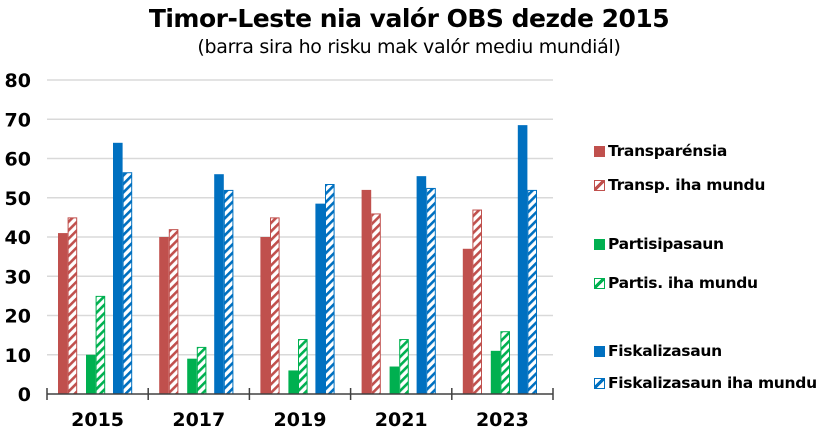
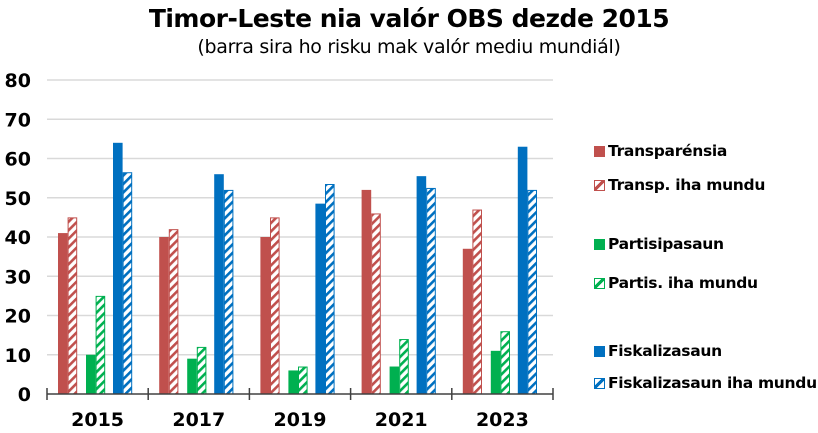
Partis. iha mundu/2019: 14 -> 7
Fiskalizasaun/2023: 68 -> 63
